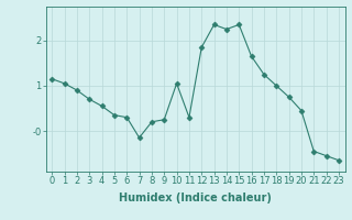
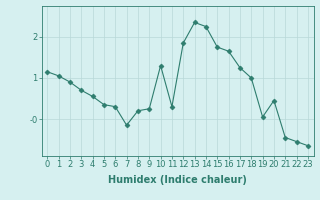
10: 1.05 -> 1.30
15: 2.35 -> 1.75
19: 0.75 -> 0.05
